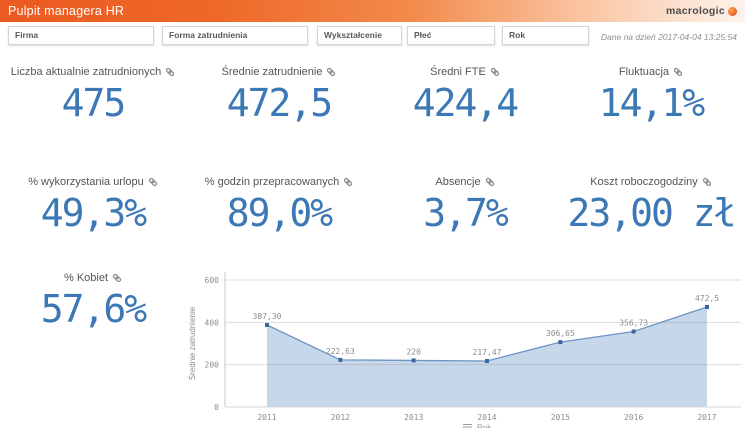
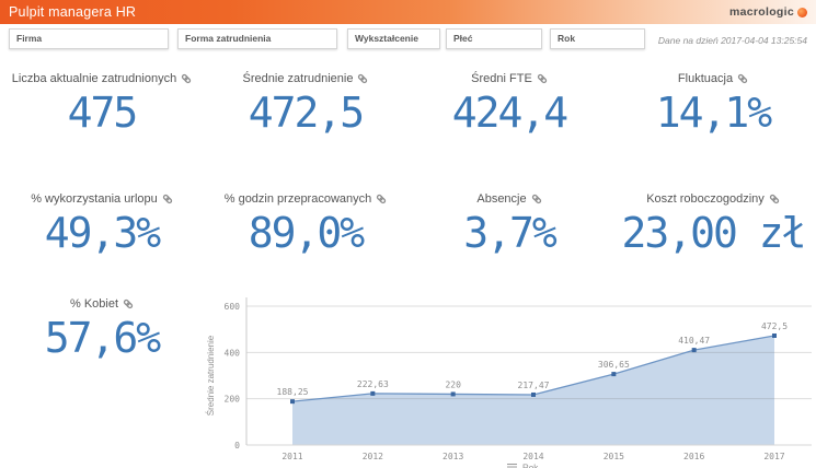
2011: 387,30 -> 188,25
2016: 356,73 -> 410,47
